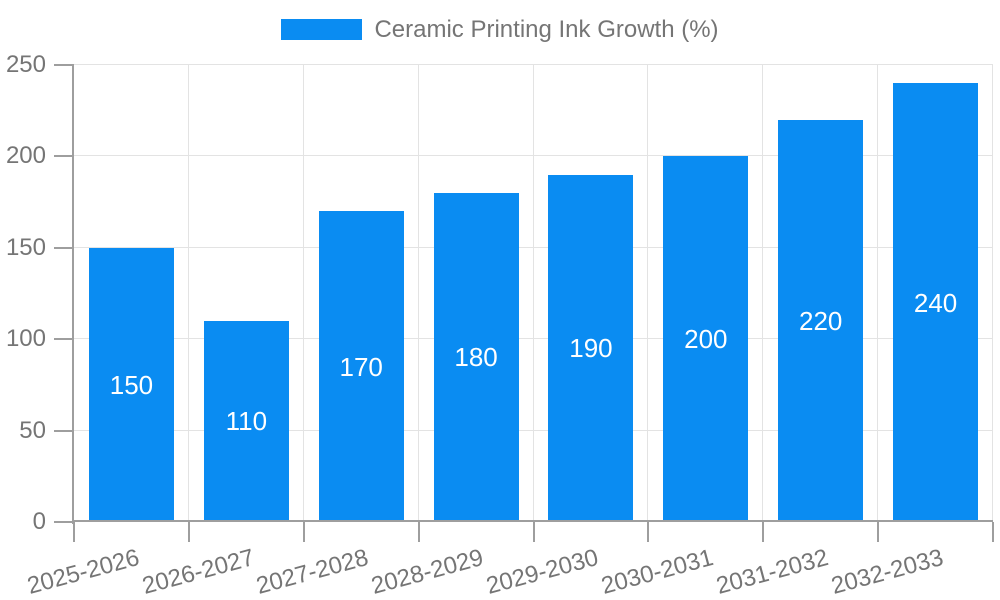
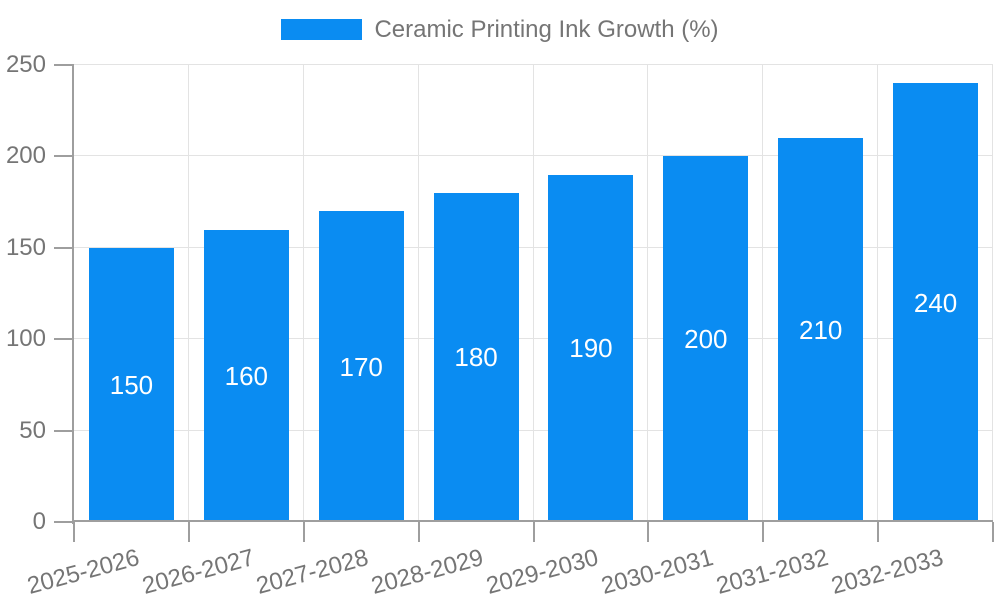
2026-2027: 110 -> 160
2031-2032: 220 -> 210
